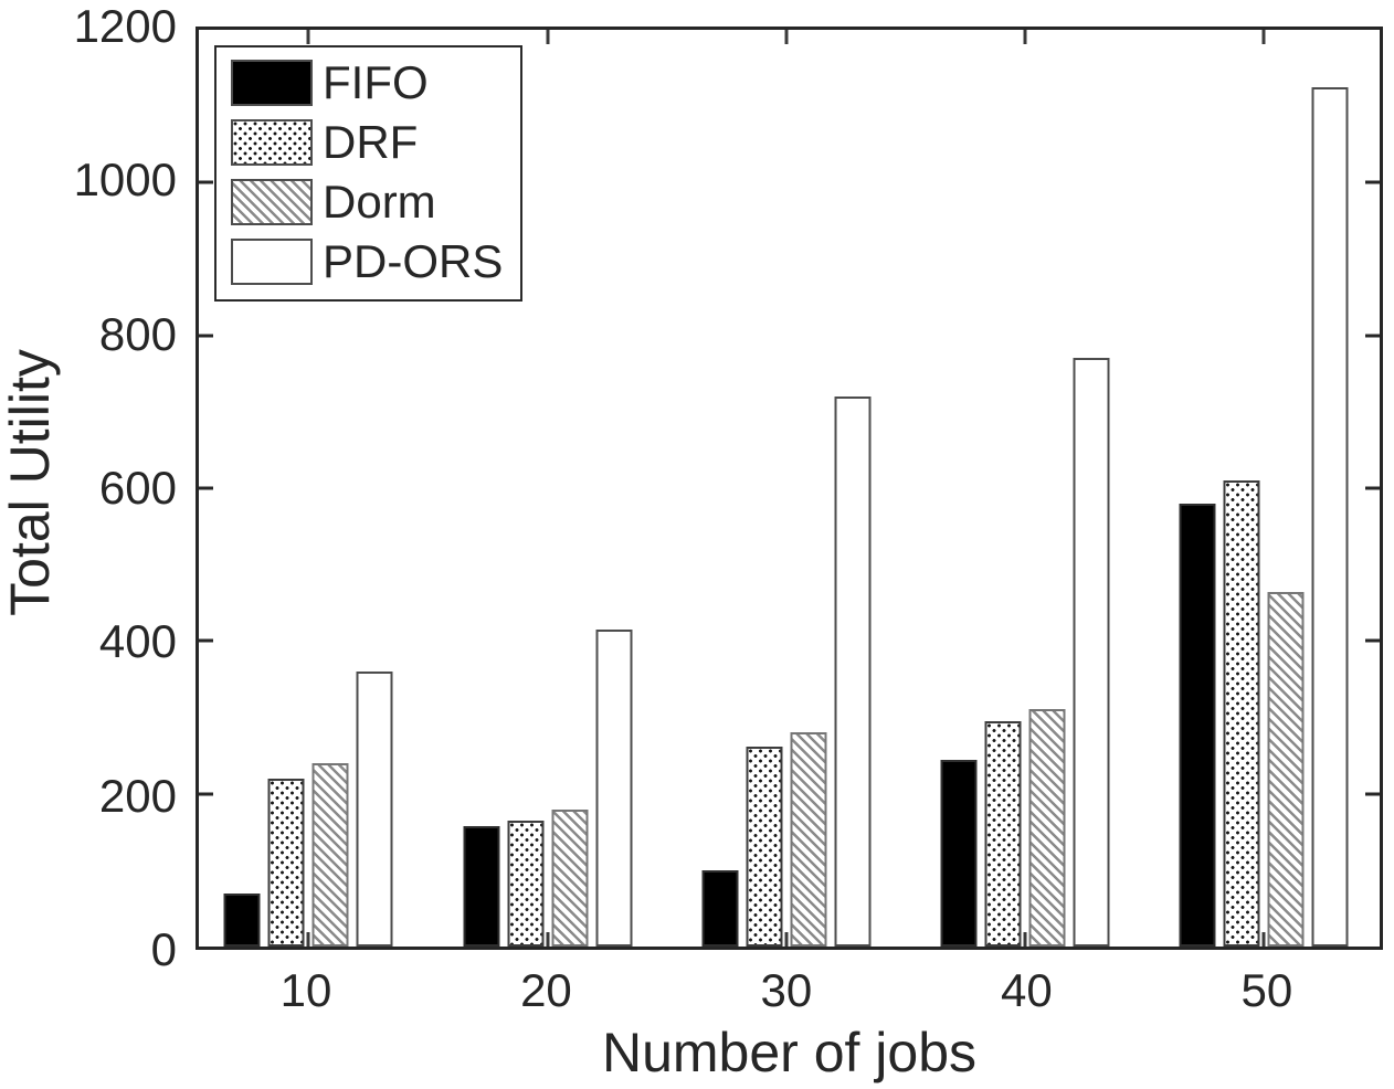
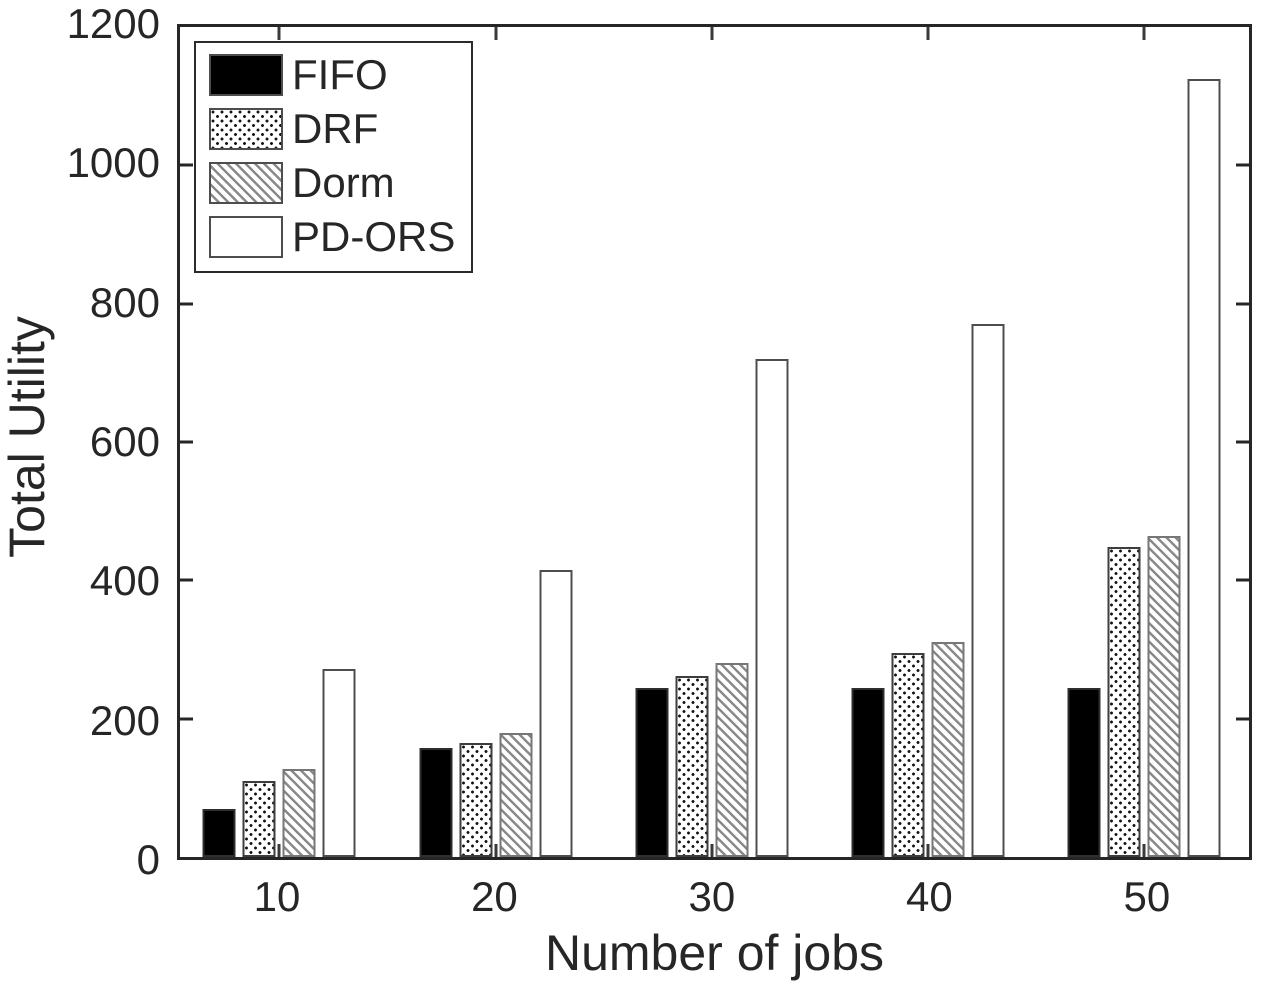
DRF/10: 220 -> 110
Dorm/10: 240 -> 130
PD-ORS/10: 360 -> 270
FIFO/30: 100 -> 240
FIFO/50: 580 -> 240
DRF/50: 610 -> 450
